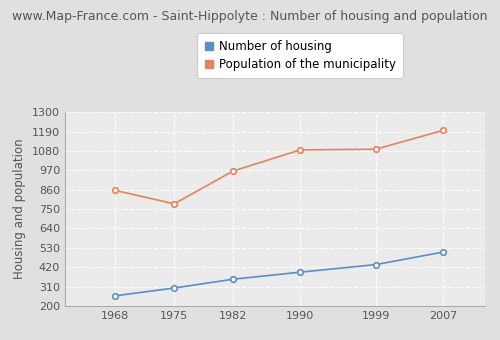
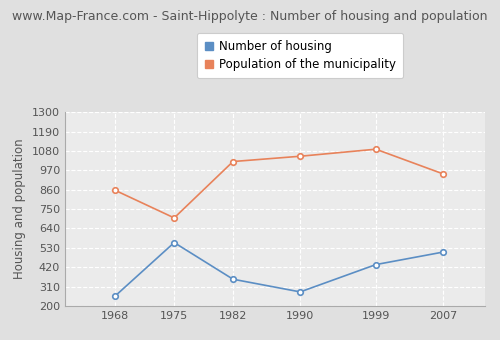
Number of housing/1975: 300 -> 560
Population of the municipality/1975: 780 -> 700
Population of the municipality/1982: 970 -> 1020
Number of housing/1990: 390 -> 280
Population of the municipality/1990: 1090 -> 1050
Population of the municipality/2007: 1200 -> 950
